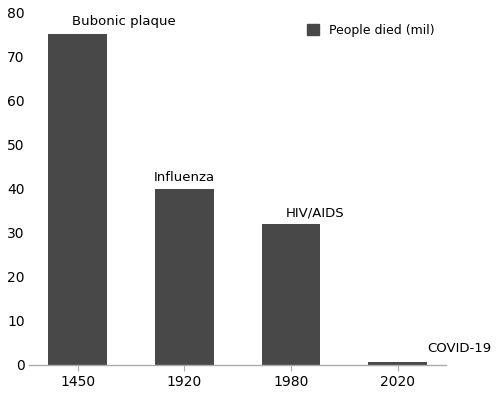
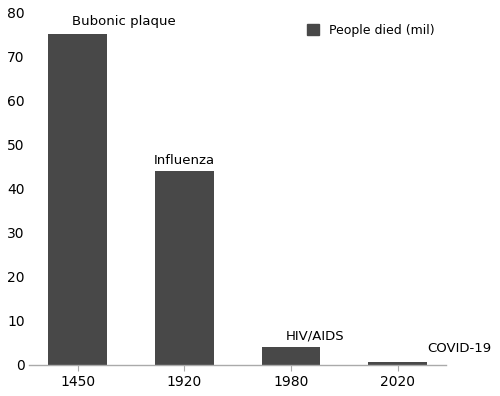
1920: 40.0 -> 44.0
1980: 32.0 -> 4.0
